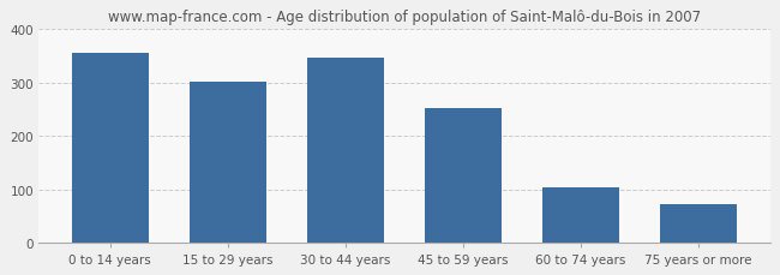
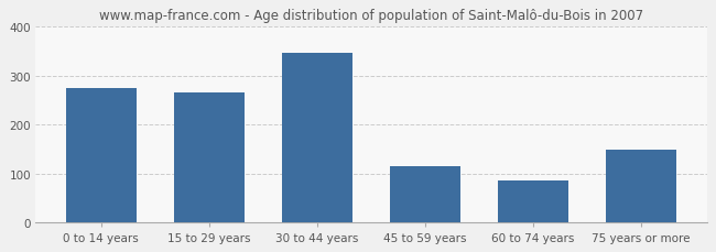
0 to 14 years: 355 -> 275
15 to 29 years: 302 -> 265
45 to 59 years: 252 -> 115
60 to 74 years: 104 -> 85
75 years or more: 73 -> 150
